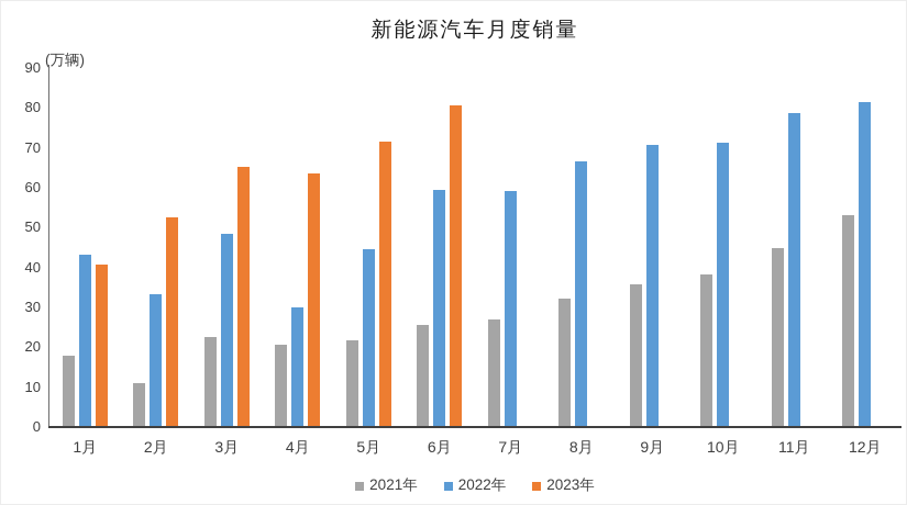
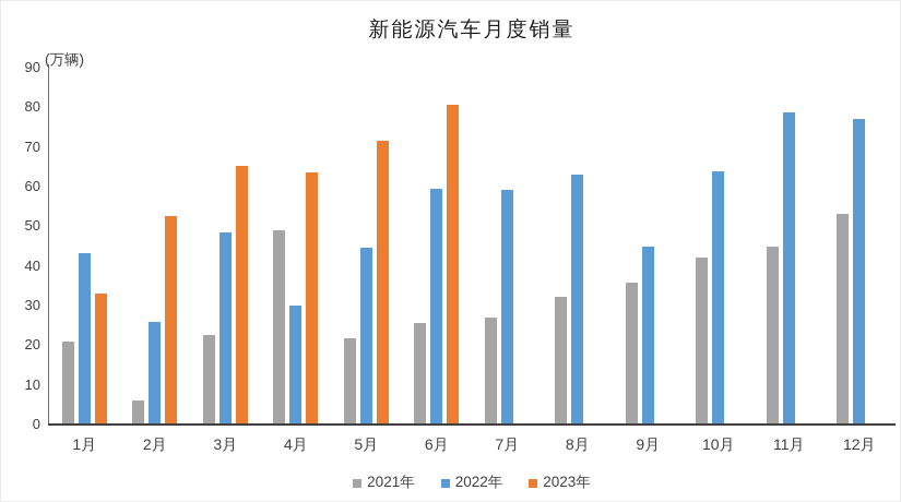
2021年/1月: 18 -> 21
2023年/1月: 41 -> 33
2021年/2月: 11 -> 6
2022年/2月: 33 -> 26
2021年/4月: 21 -> 49
2022年/8月: 67 -> 63
2022年/9月: 71 -> 45
2021年/10月: 38 -> 42
2022年/10月: 71 -> 64
2022年/12月: 81 -> 77
